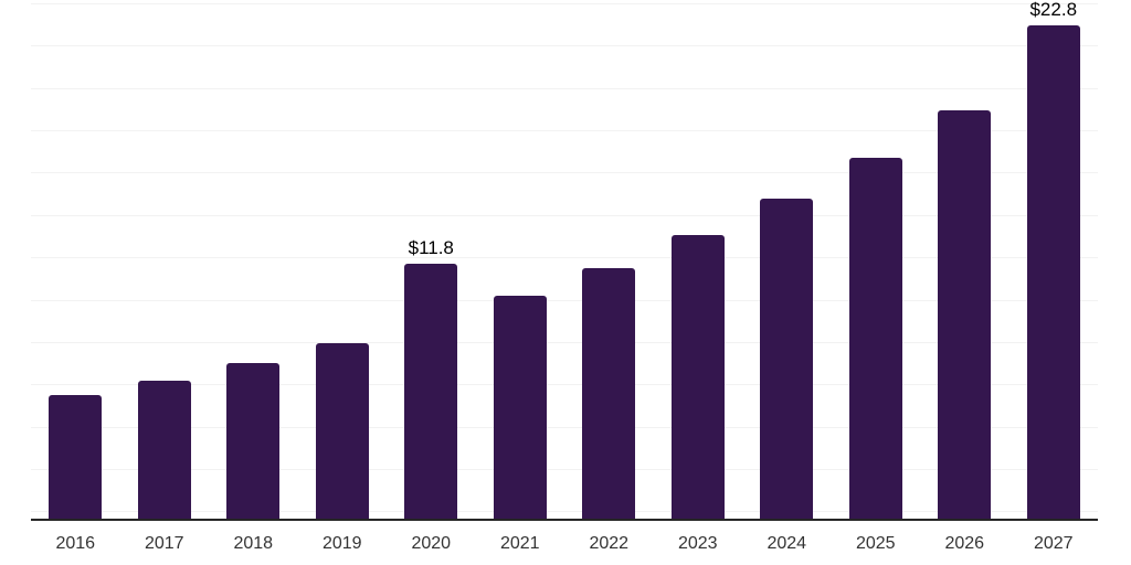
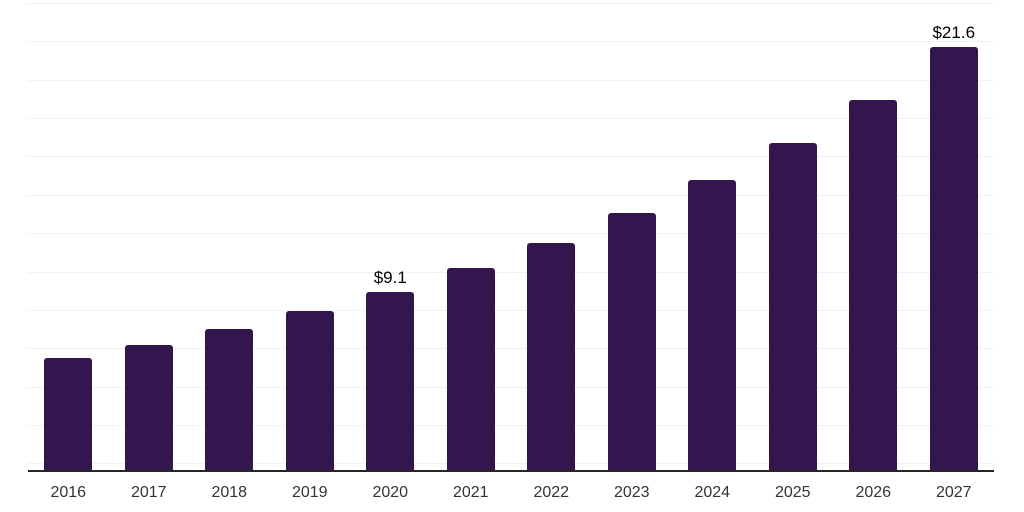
2020: $11.8 -> $9.1
2027: $22.8 -> $21.6
